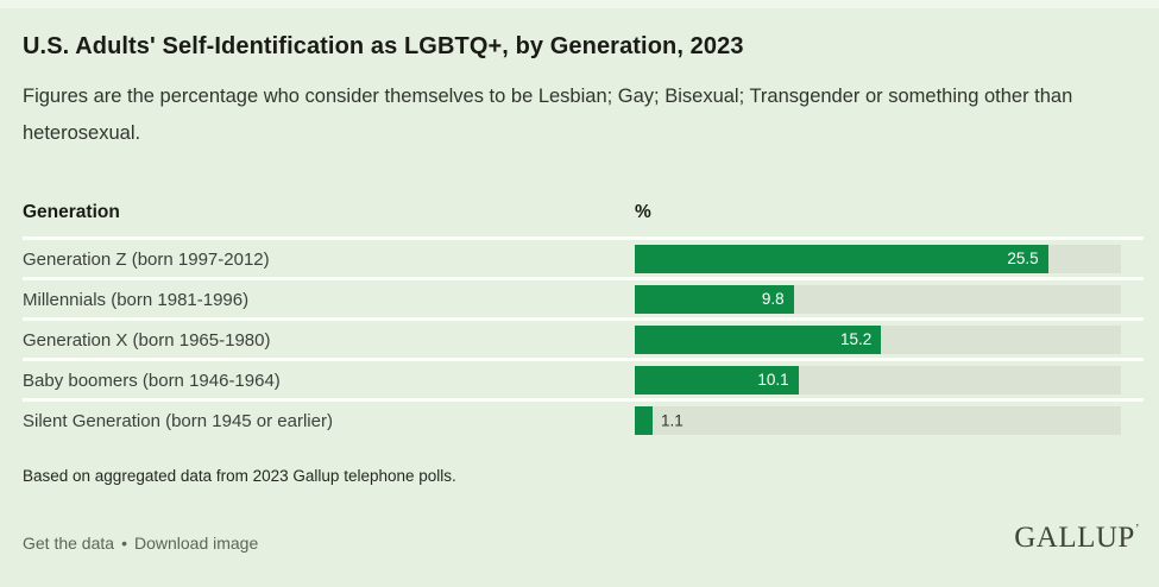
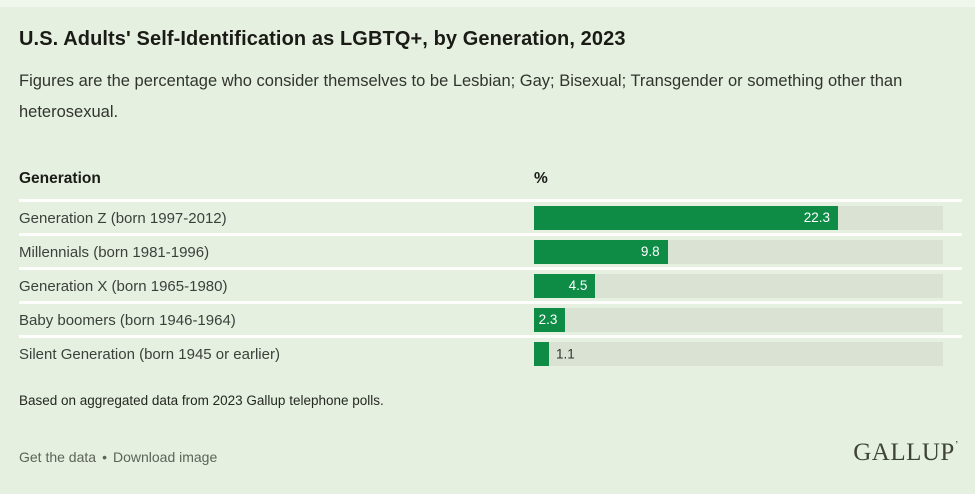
Generation Z (born 1997-2012): 25.5 -> 22.3
Generation X (born 1965-1980): 15.2 -> 4.5
Baby boomers (born 1946-1964): 10.1 -> 2.3
